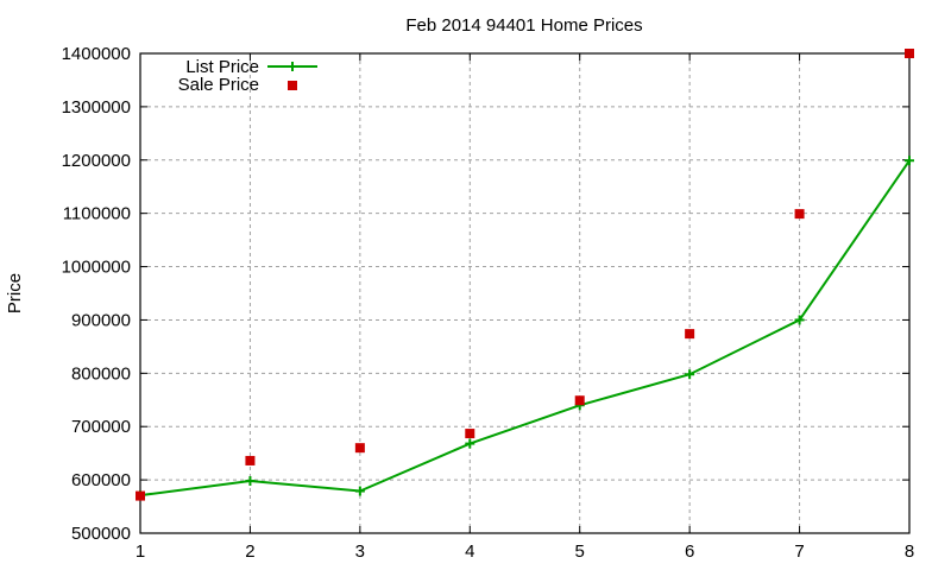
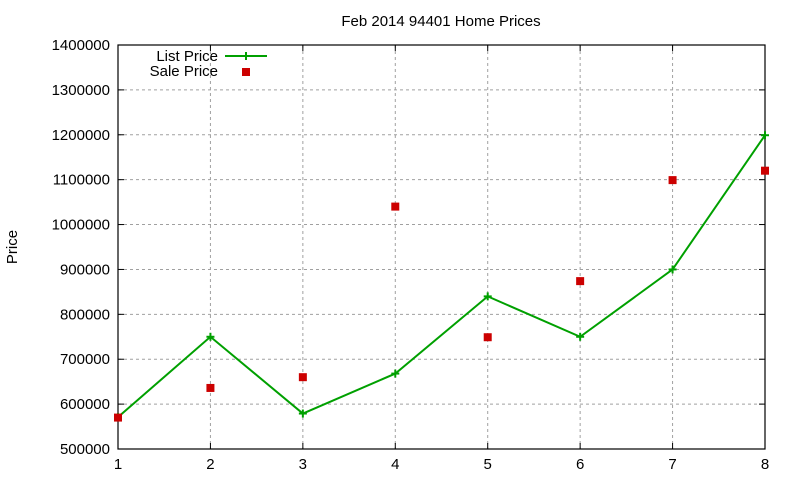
List Price/2: 600000 -> 750000
Sale Price/4: 690000 -> 1040000
List Price/5: 740000 -> 840000
List Price/6: 800000 -> 750000
Sale Price/8: 1400000 -> 1120000
